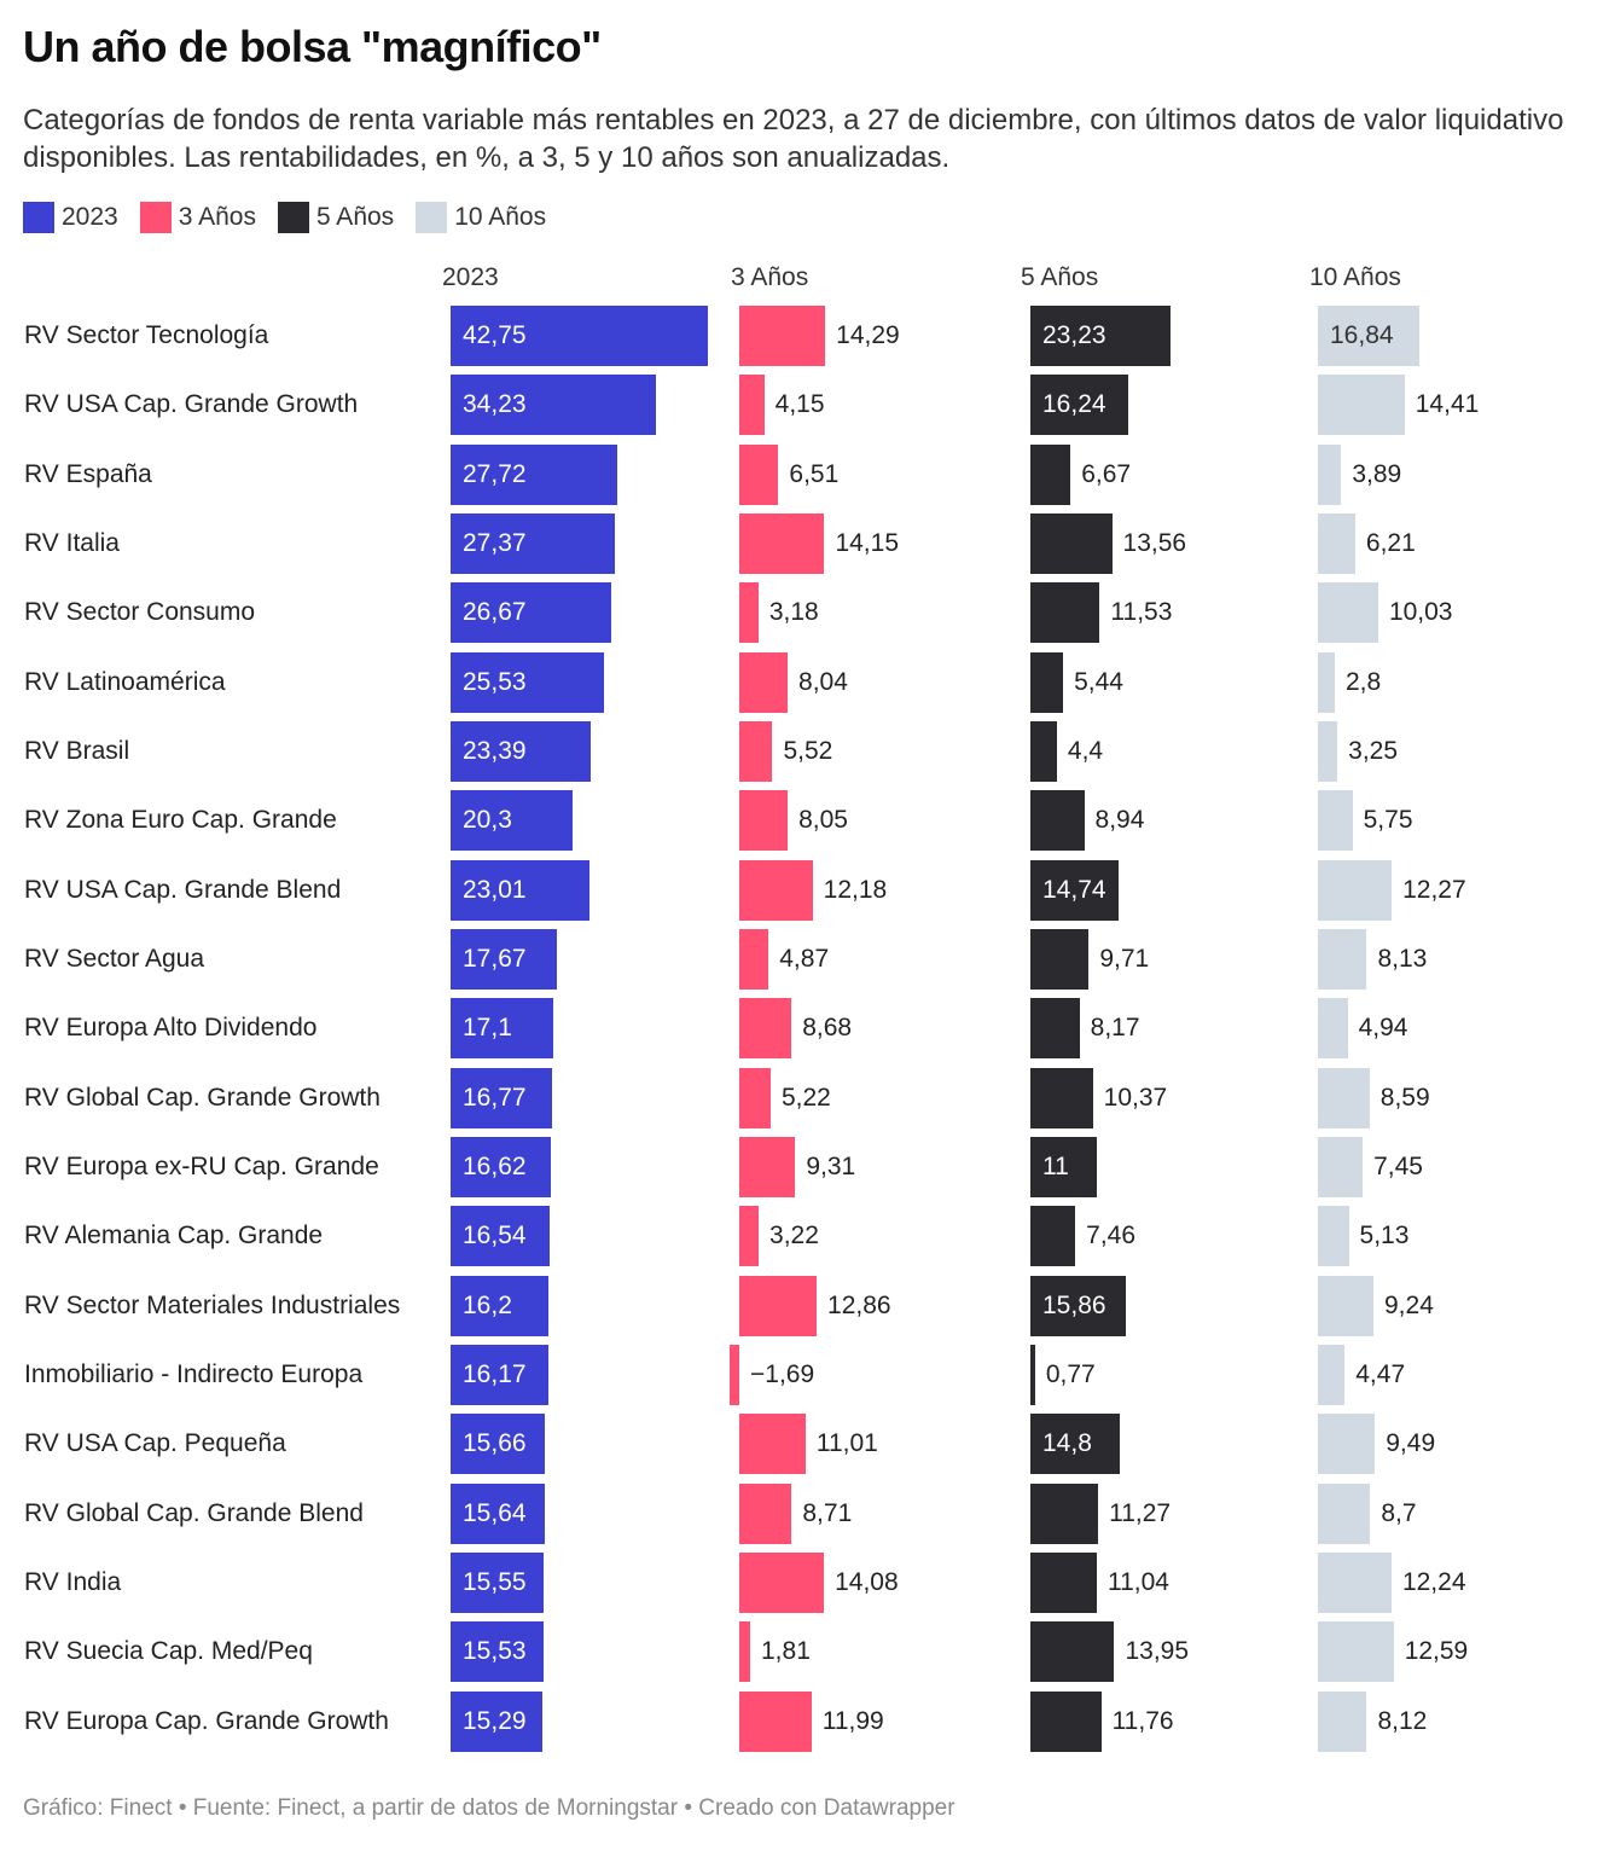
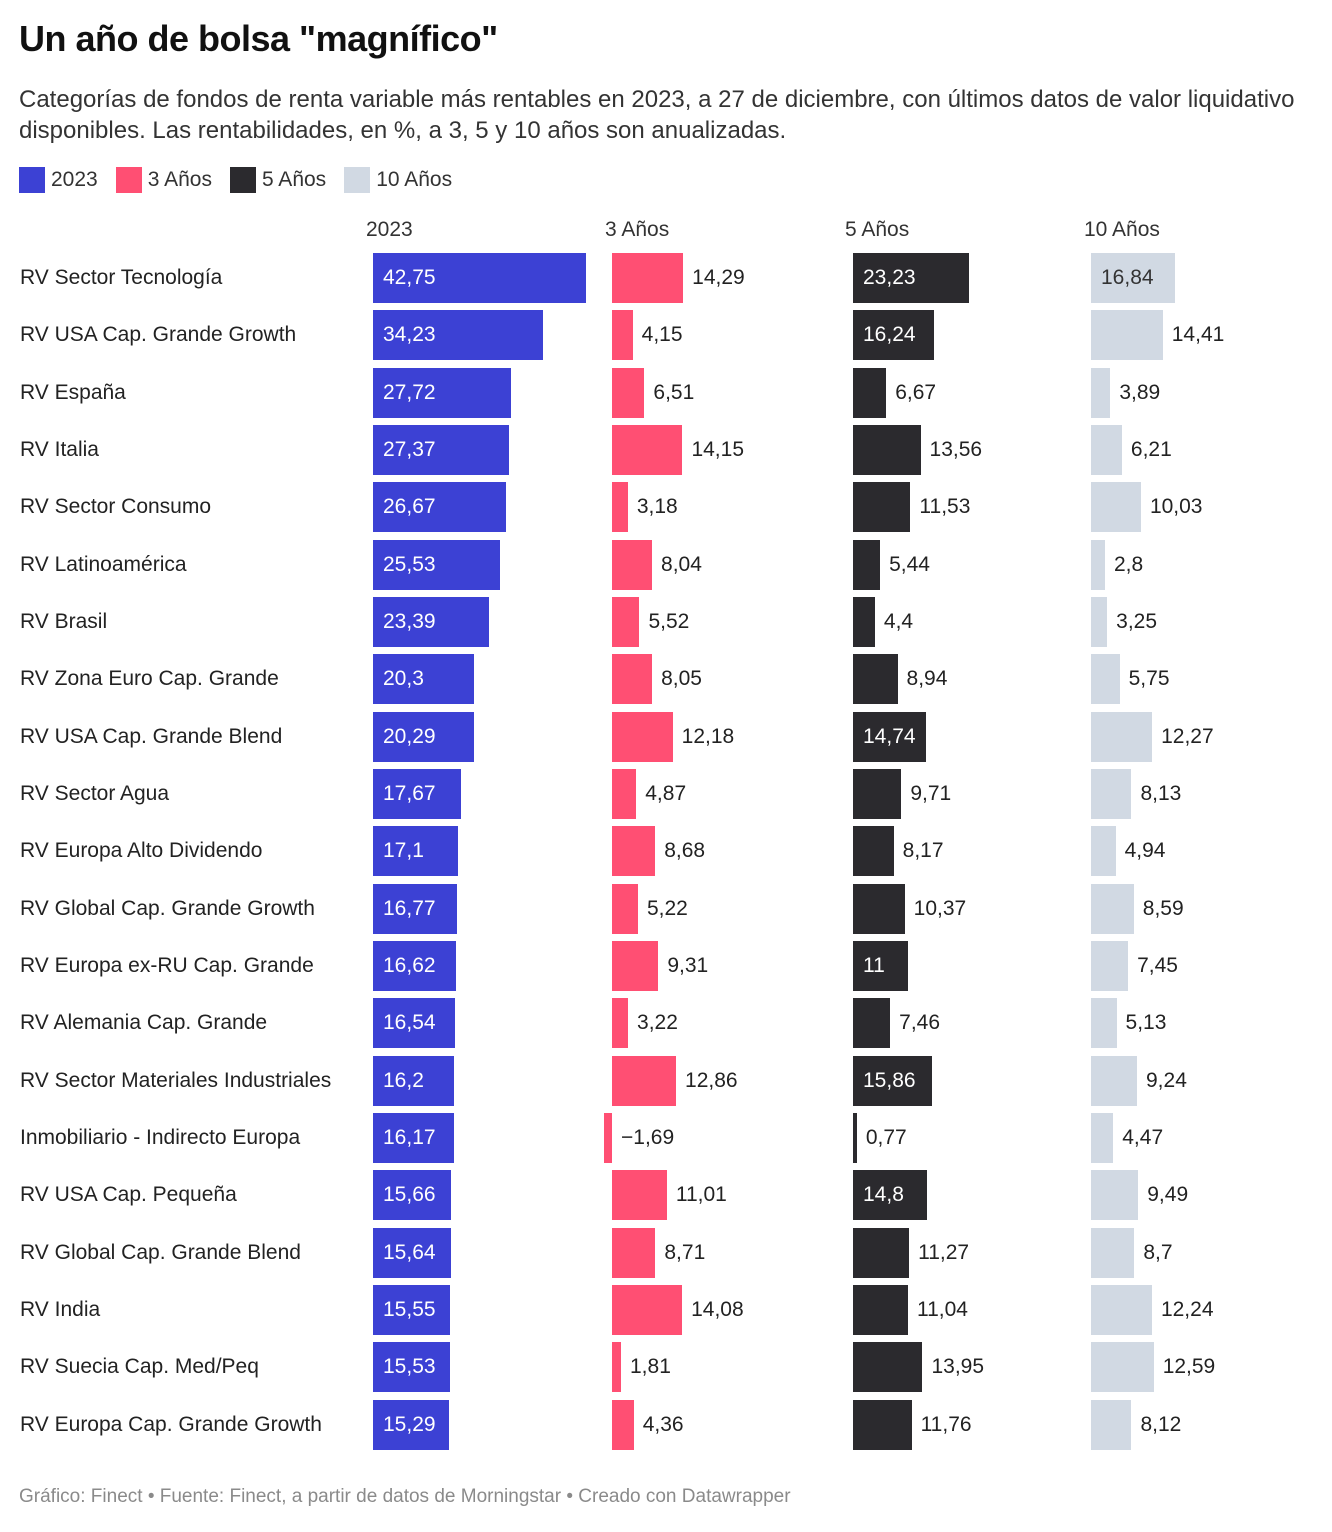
2023/RV USA Cap. Grande Blend: 23,01 -> 20,29
3 Años/RV Europa Cap. Grande Growth: 11,99 -> 4,36
